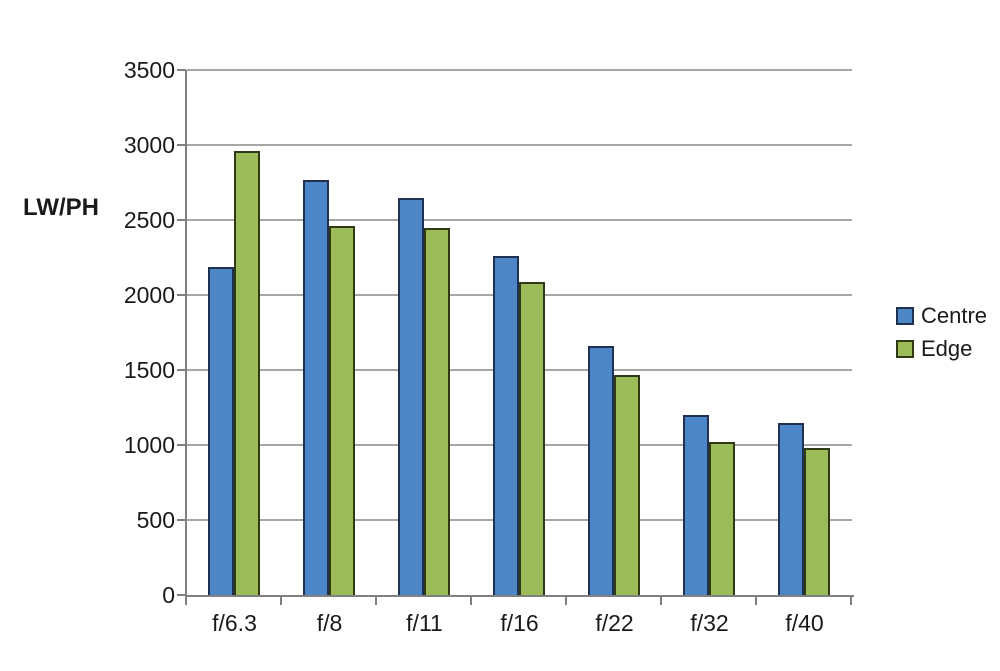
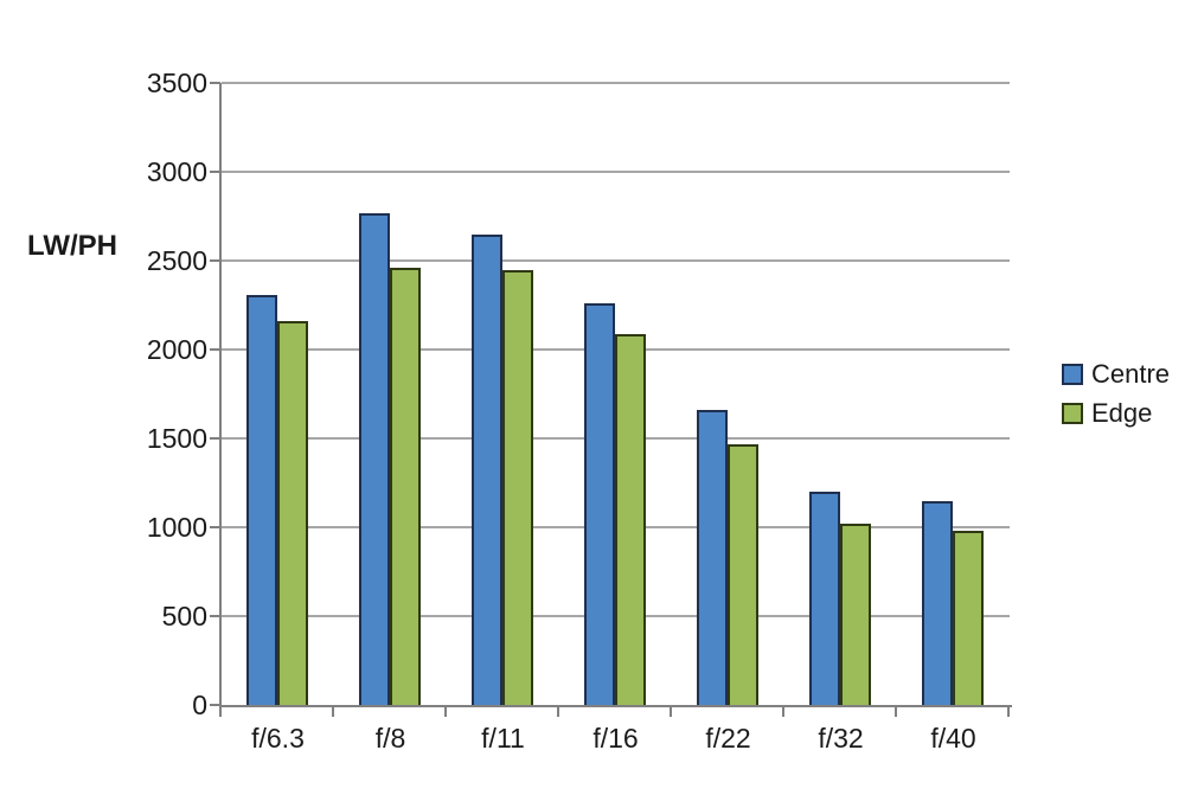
Centre/f/6.3: 2190 -> 2310
Edge/f/6.3: 2960 -> 2160
